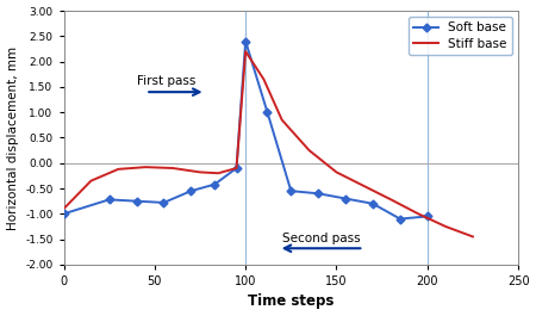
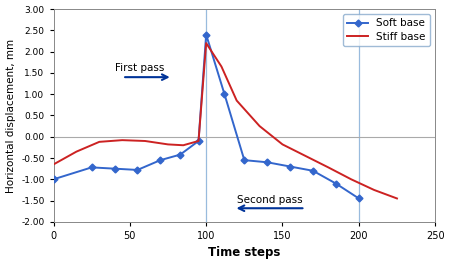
Stiff base/0: -0.90 -> -0.65
Soft base/200: -1.05 -> -1.45
